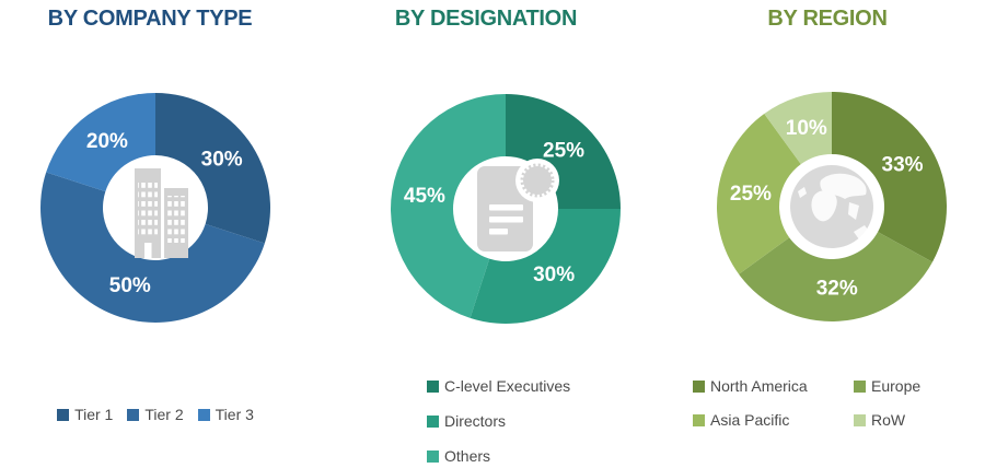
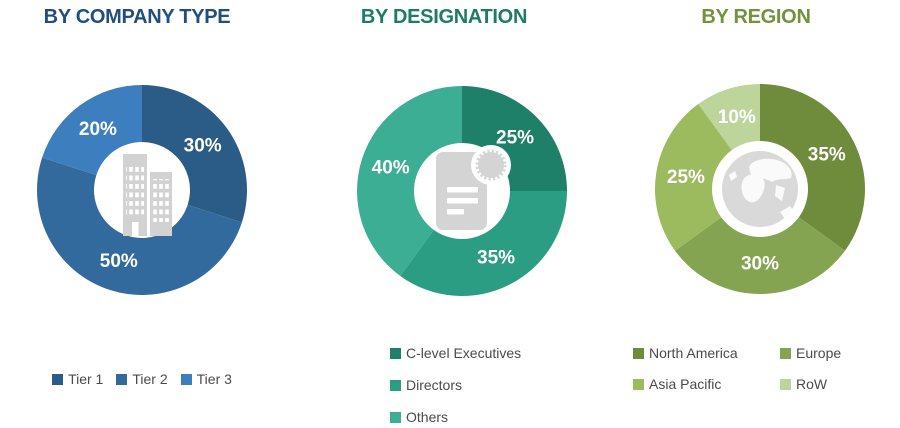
BY DESIGNATION/Directors: 30% -> 35%
BY DESIGNATION/Others: 45% -> 40%
BY REGION/North America: 33% -> 35%
BY REGION/Europe: 32% -> 30%
